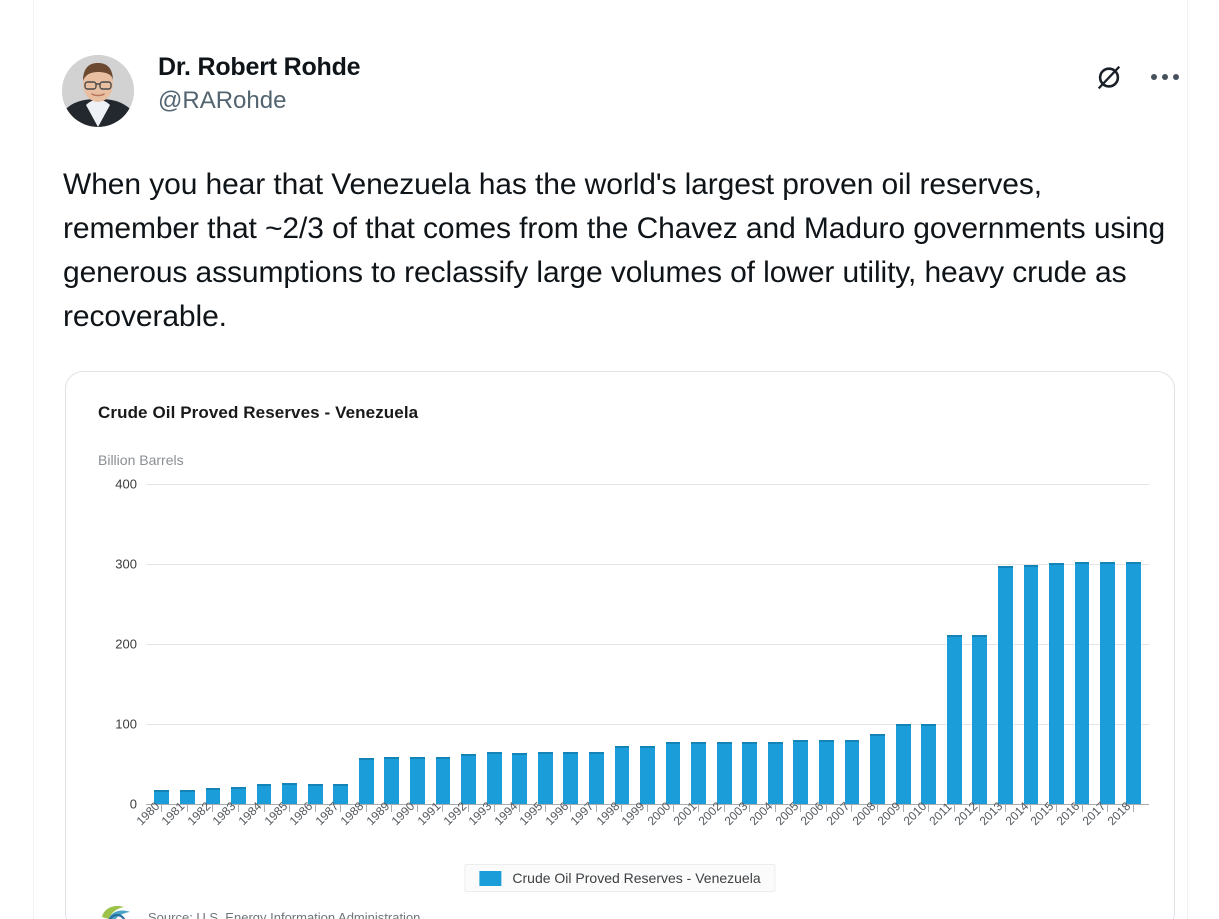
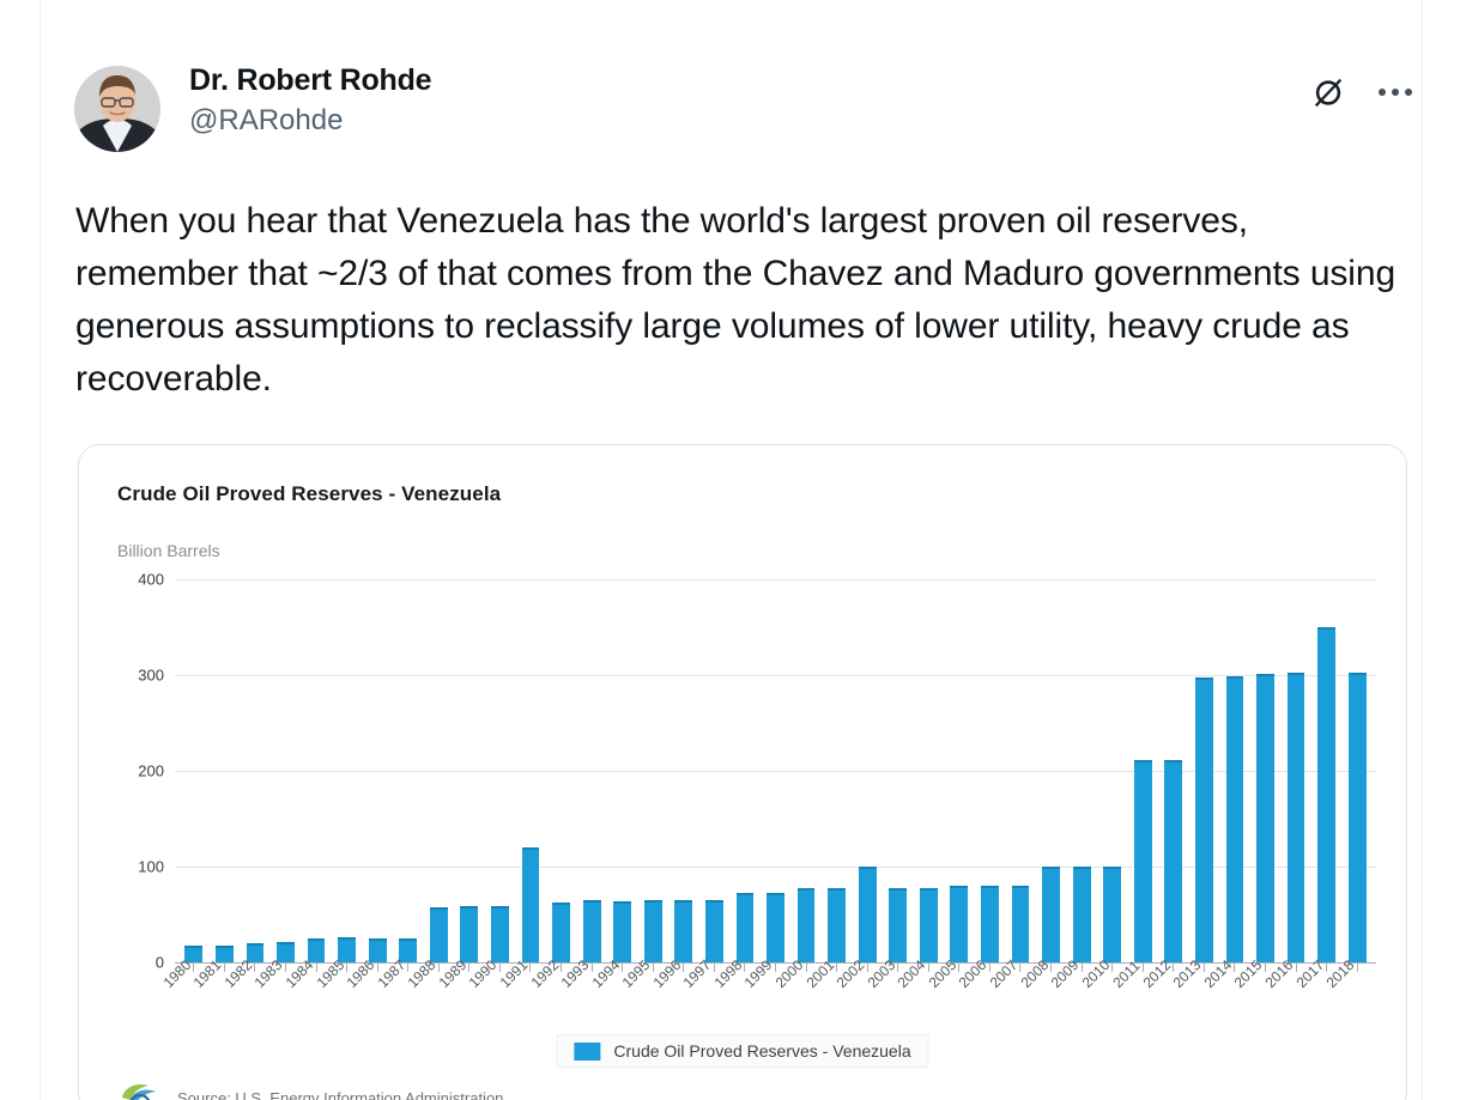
1991: 60 -> 120
2002: 80 -> 100
2008: 90 -> 100
2017: 300 -> 350
